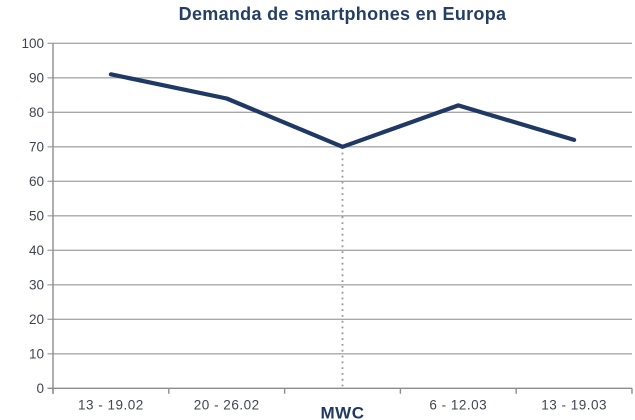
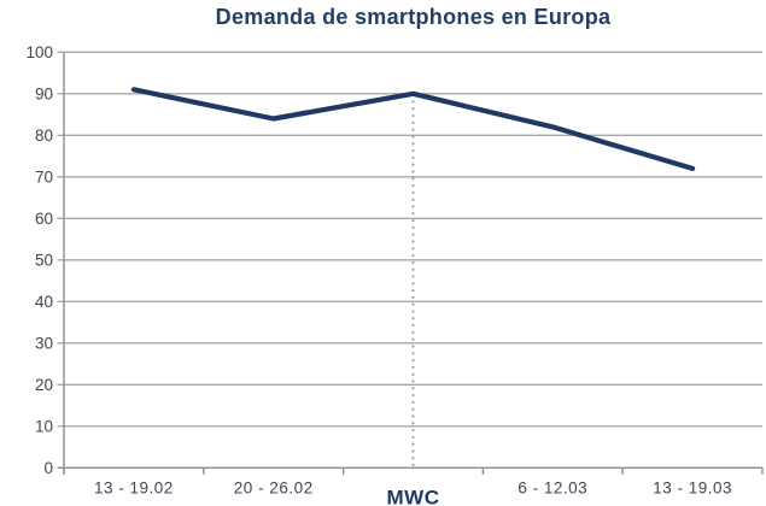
MWC: 70 -> 90
